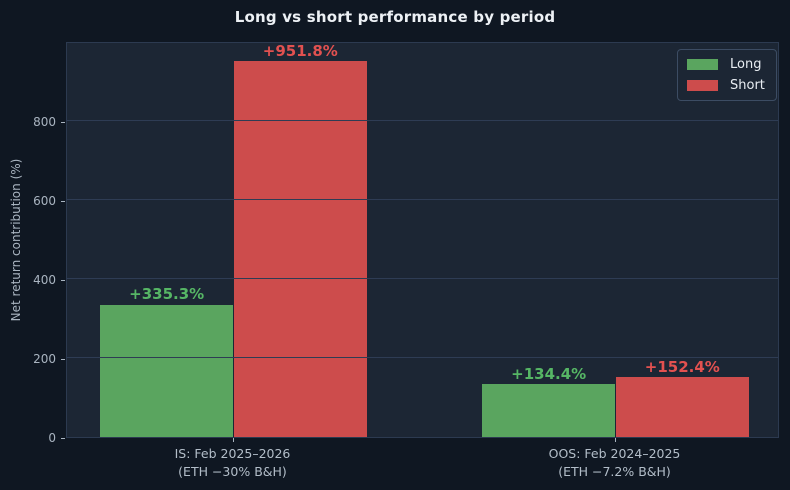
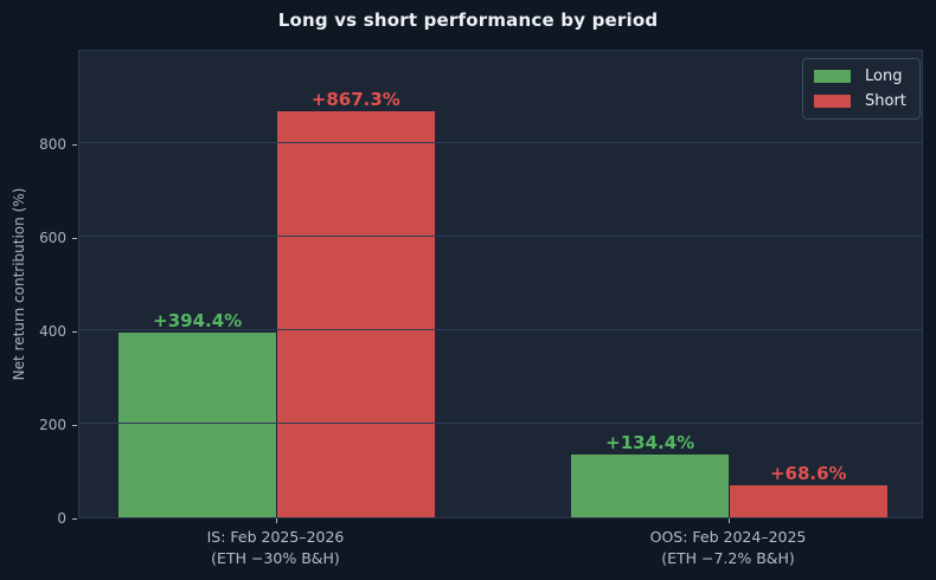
Long/IS: Feb 2025–2026 (ETH −30% B&H): +335.3% -> +394.4%
Short/IS: Feb 2025–2026 (ETH −30% B&H): +951.8% -> +867.3%
Short/OOS: Feb 2024–2025 (ETH −7.2% B&H): +152.4% -> +68.6%
